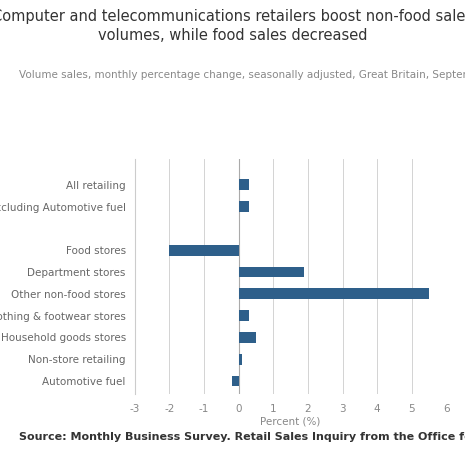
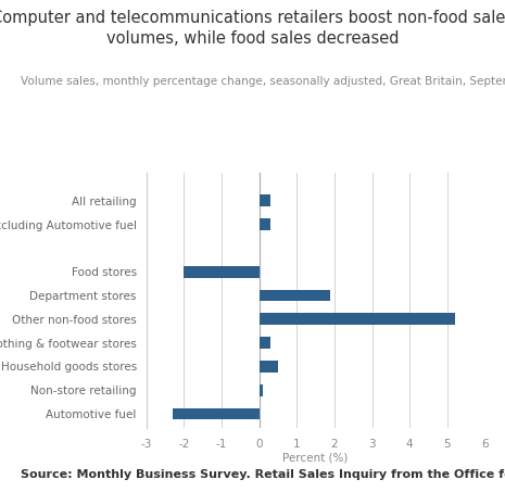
Other non-food stores: 5.5 -> 5.2
Automotive fuel: -0.2 -> -2.3
